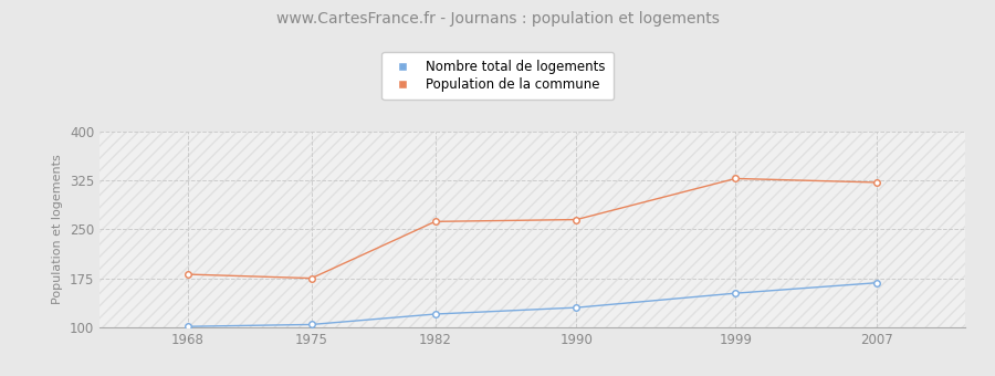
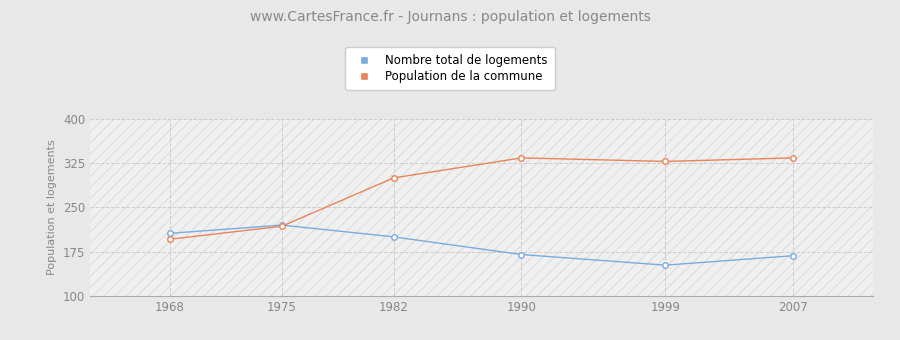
Nombre total de logements/1968: 101 -> 206
Population de la commune/1968: 181 -> 196
Nombre total de logements/1975: 104 -> 220
Population de la commune/1975: 175 -> 218
Nombre total de logements/1982: 120 -> 200
Population de la commune/1982: 262 -> 300
Nombre total de logements/1990: 130 -> 170
Population de la commune/1990: 265 -> 334
Population de la commune/2007: 322 -> 334
